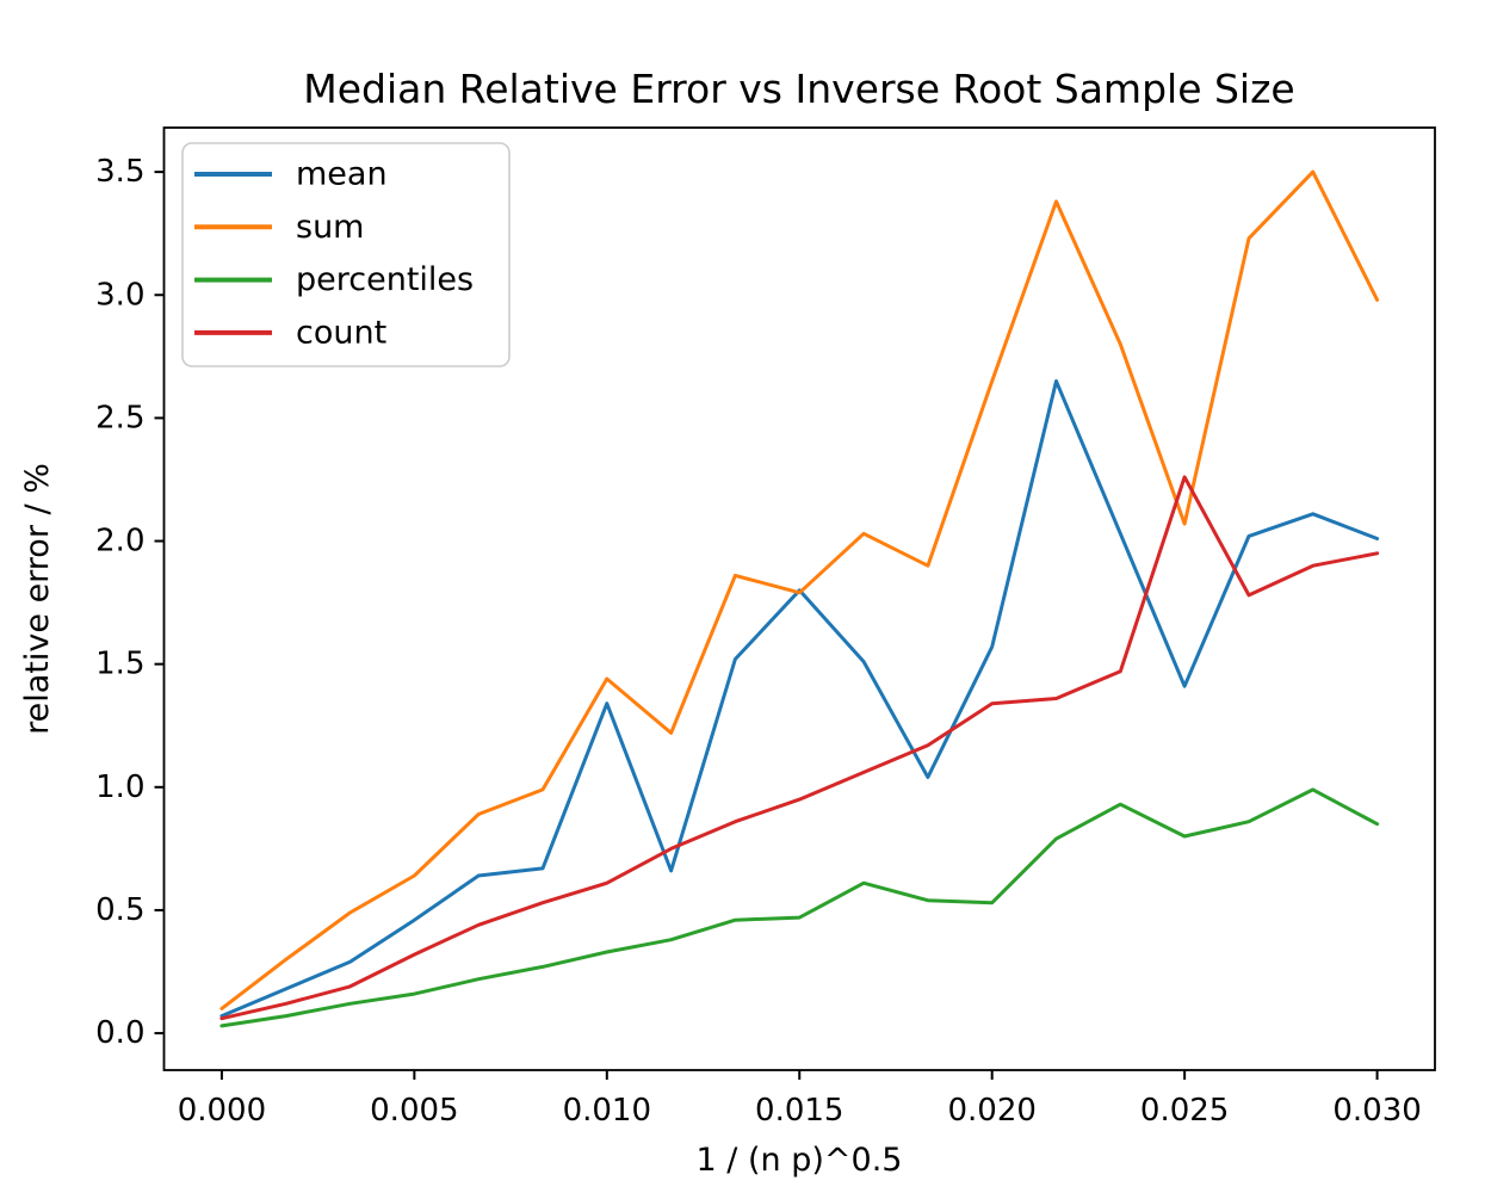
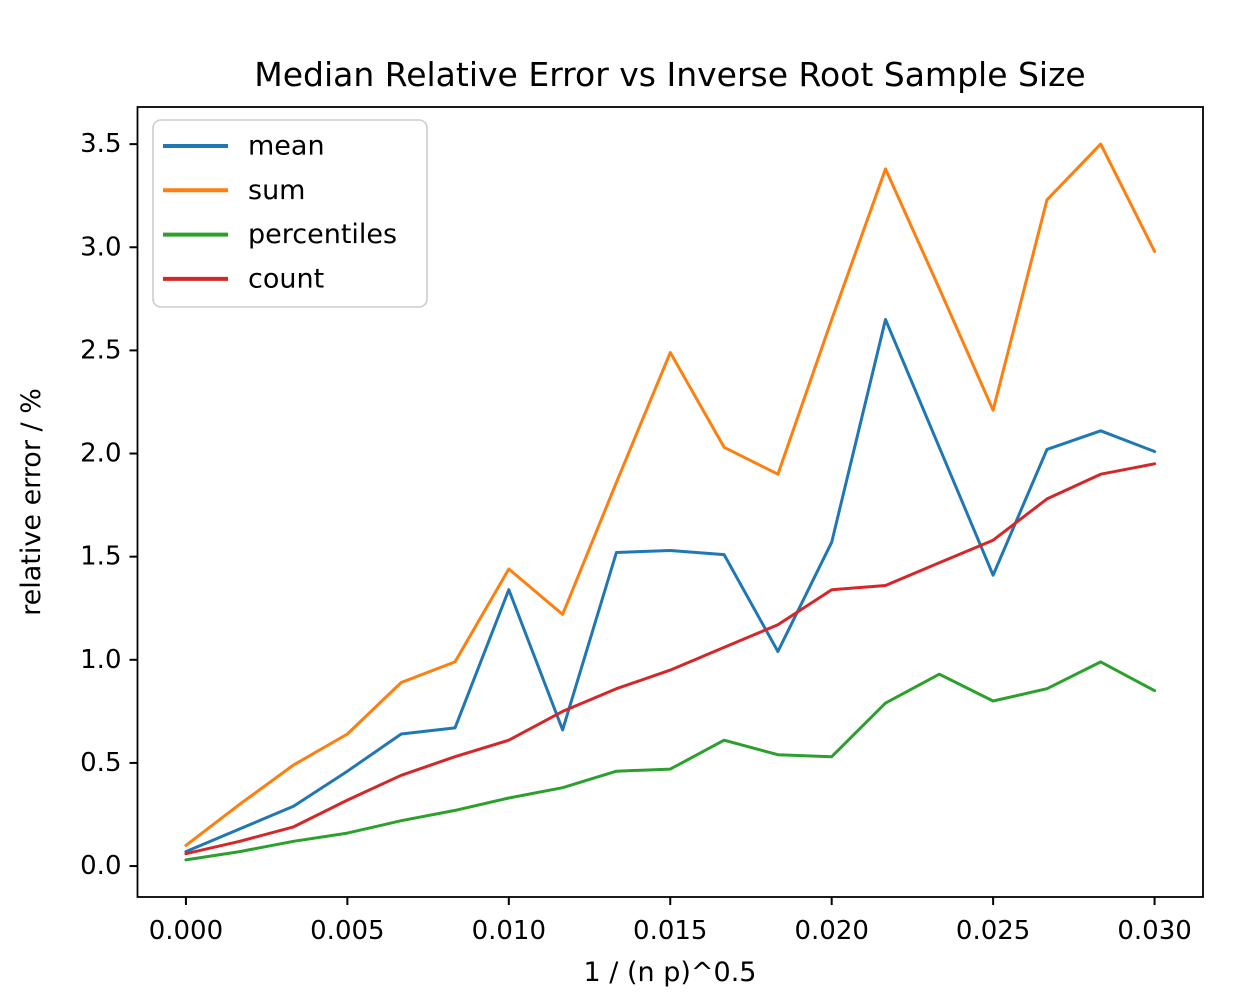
mean/0.015: 1.80 -> 1.53
sum/0.015: 1.79 -> 2.49
sum/0.025: 2.07 -> 2.21
count/0.025: 2.26 -> 1.58
